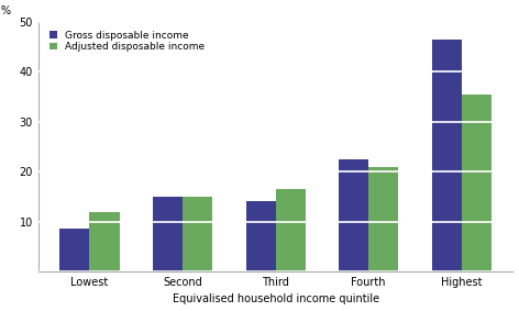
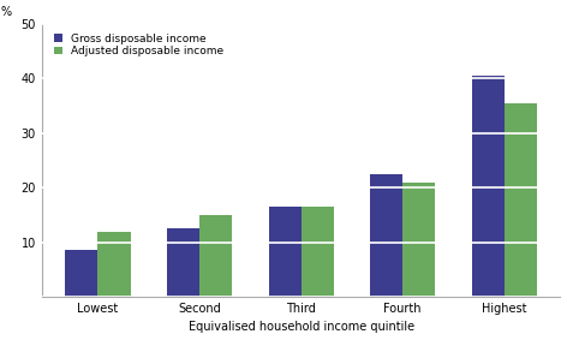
Gross disposable income/Second: 15.0 -> 12.5
Gross disposable income/Third: 14.0 -> 16.5
Gross disposable income/Highest: 46.5 -> 40.5
